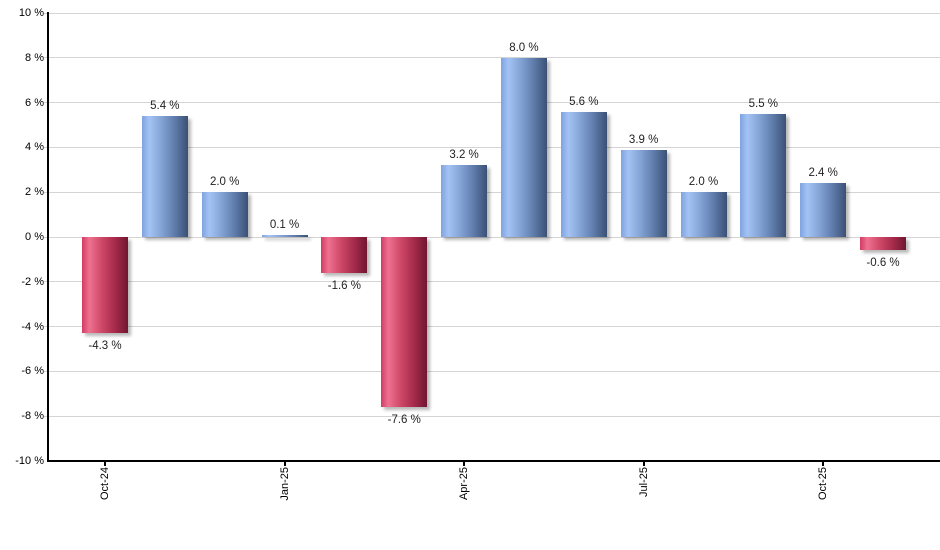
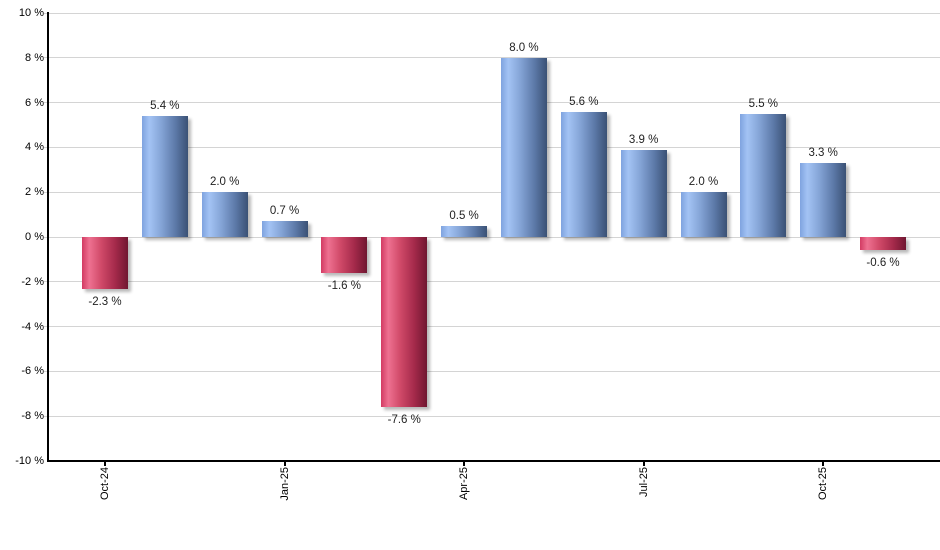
Oct-24: -4.3 -> -2.3
Jan-25: 0.1 -> 0.7
Apr-25: 3.2 -> 0.5
Oct-25: 2.4 -> 3.3
